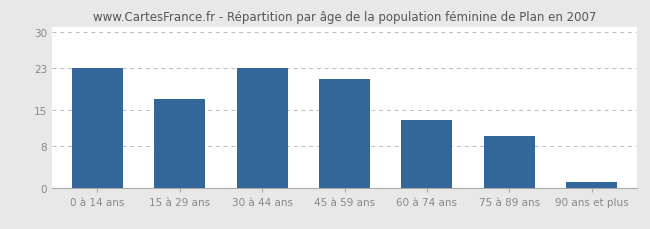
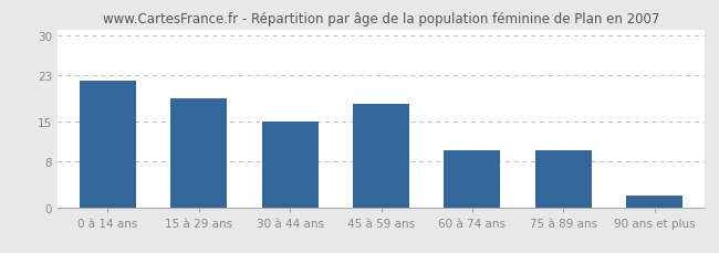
0 à 14 ans: 23 -> 22
15 à 29 ans: 17 -> 19
30 à 44 ans: 23 -> 15
45 à 59 ans: 21 -> 18
60 à 74 ans: 13 -> 10
90 ans et plus: 1 -> 2
